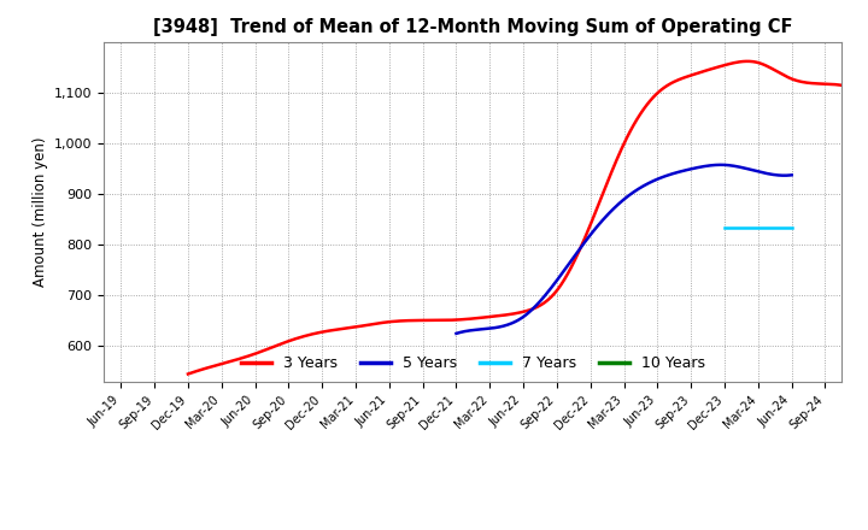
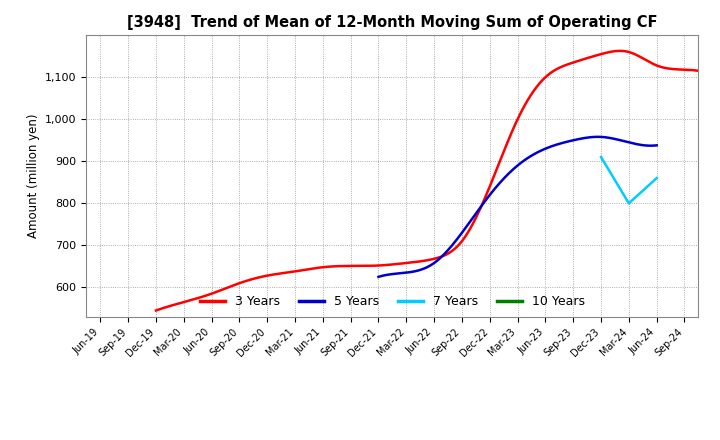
7 Years/Dec-23: 833 -> 910
7 Years/Mar-24: 833 -> 800
7 Years/Jun-24: 833 -> 860
